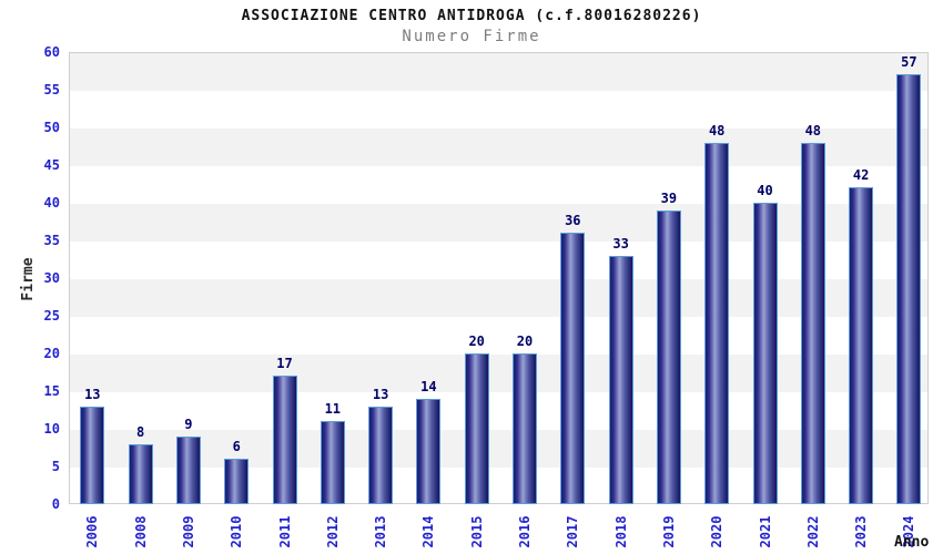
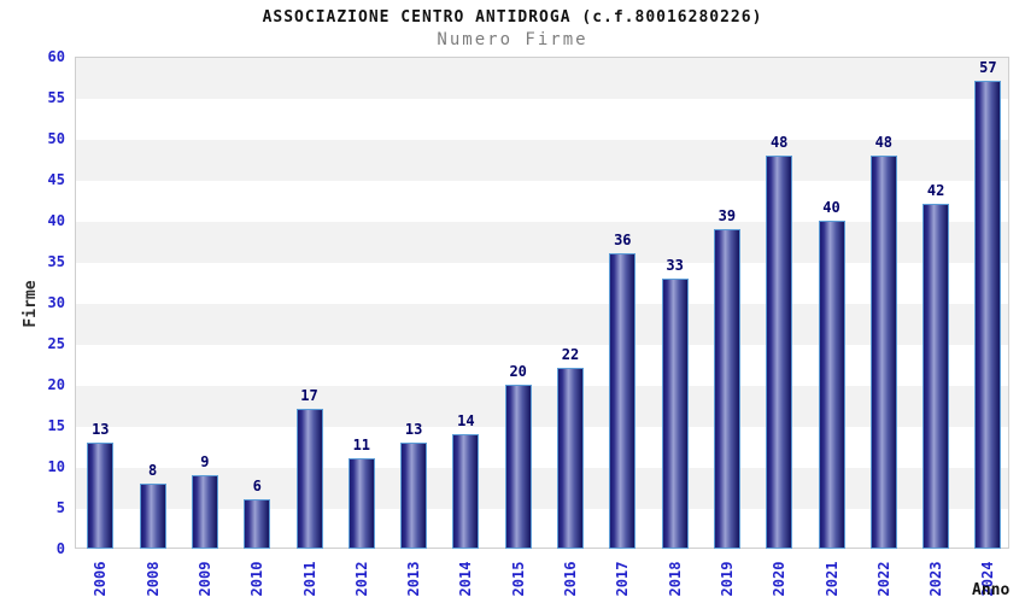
2016: 20 -> 22
